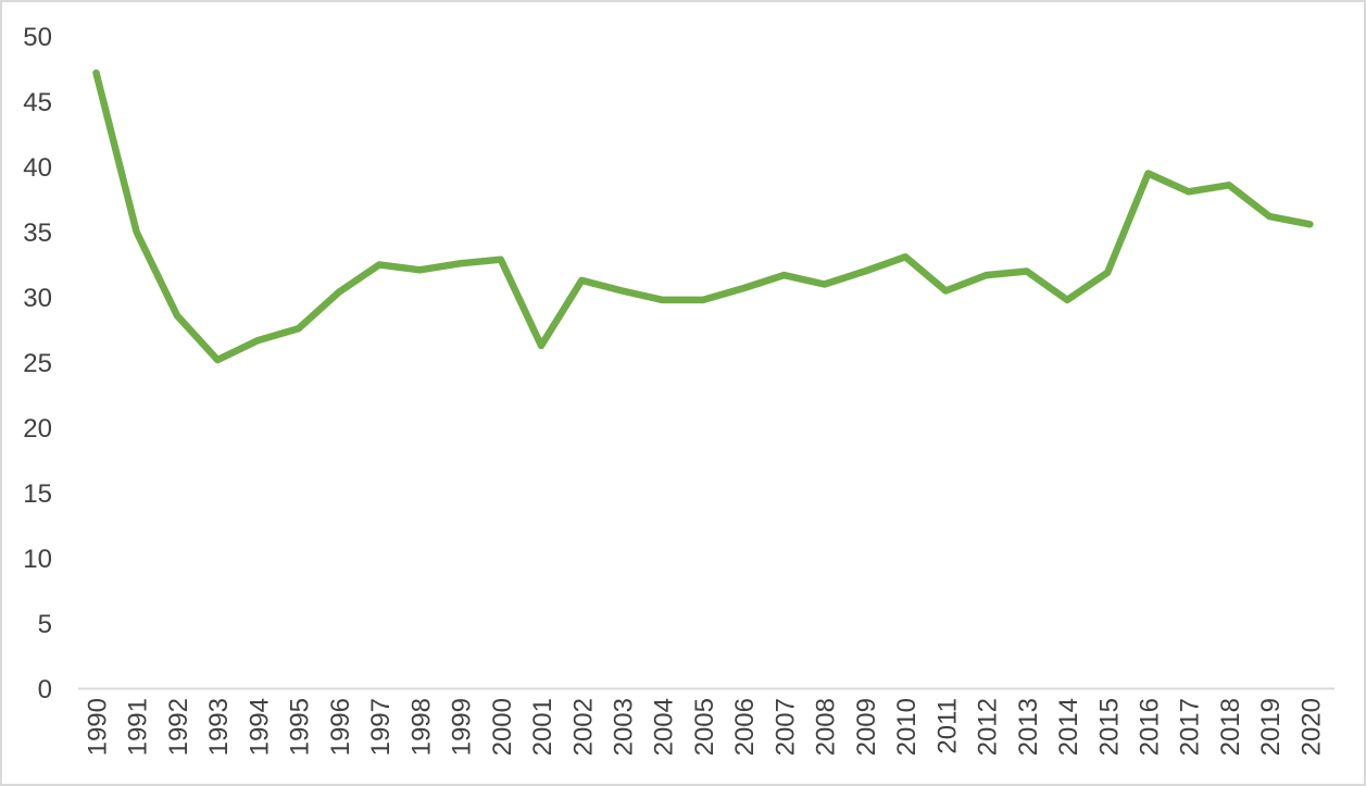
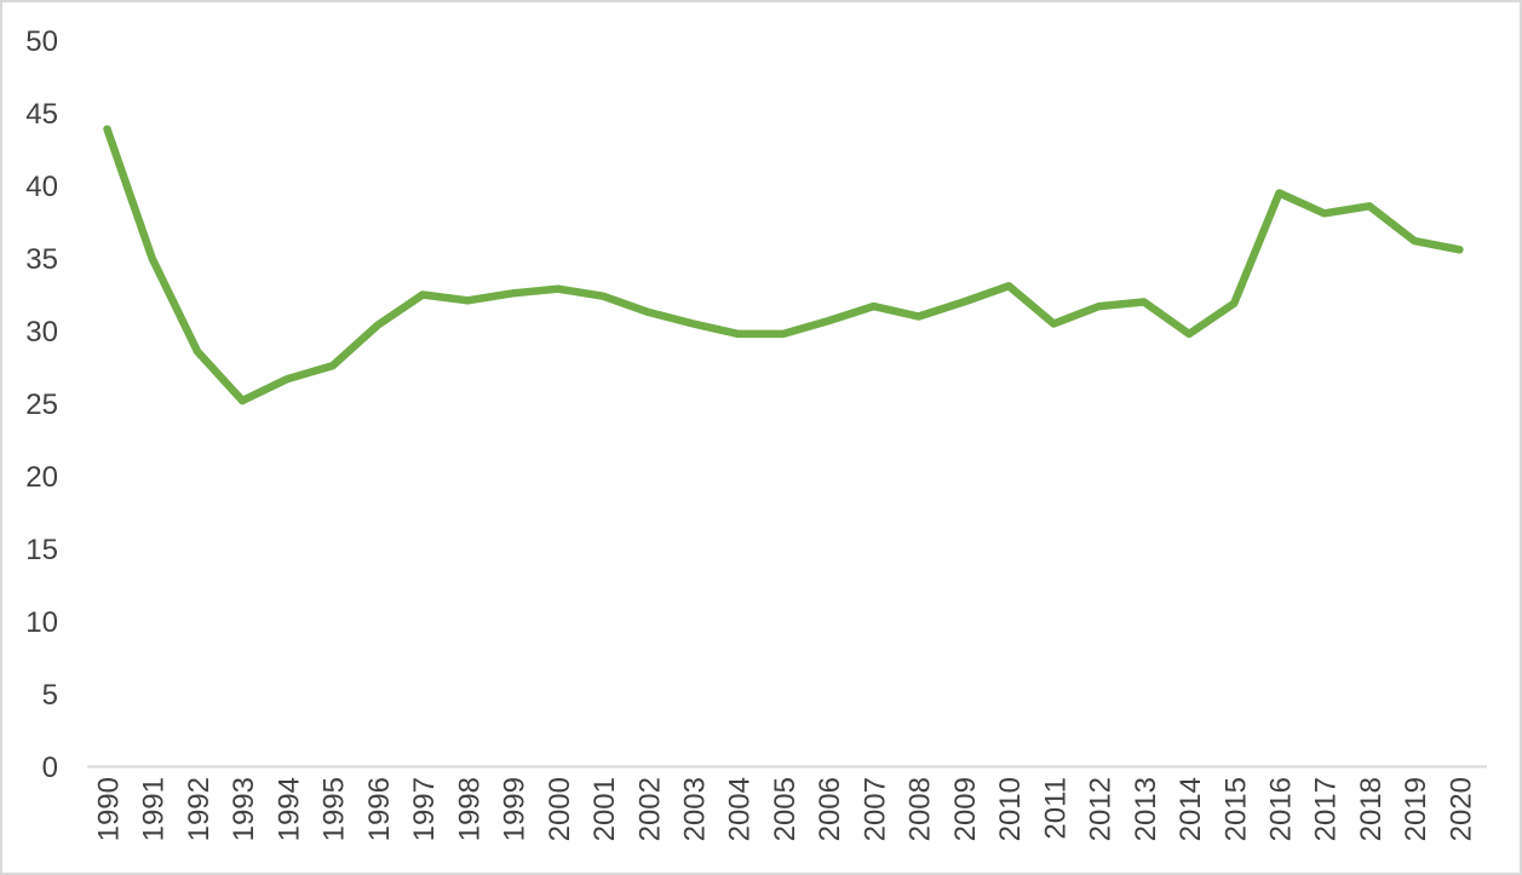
1990: 47.2 -> 43.9
2001: 26.3 -> 32.4
